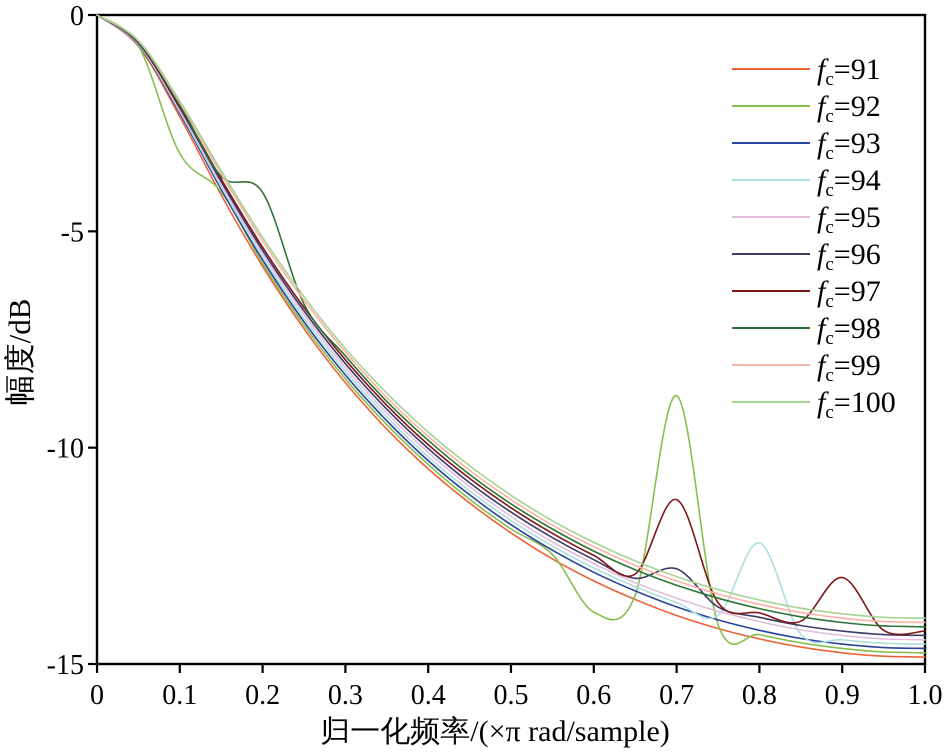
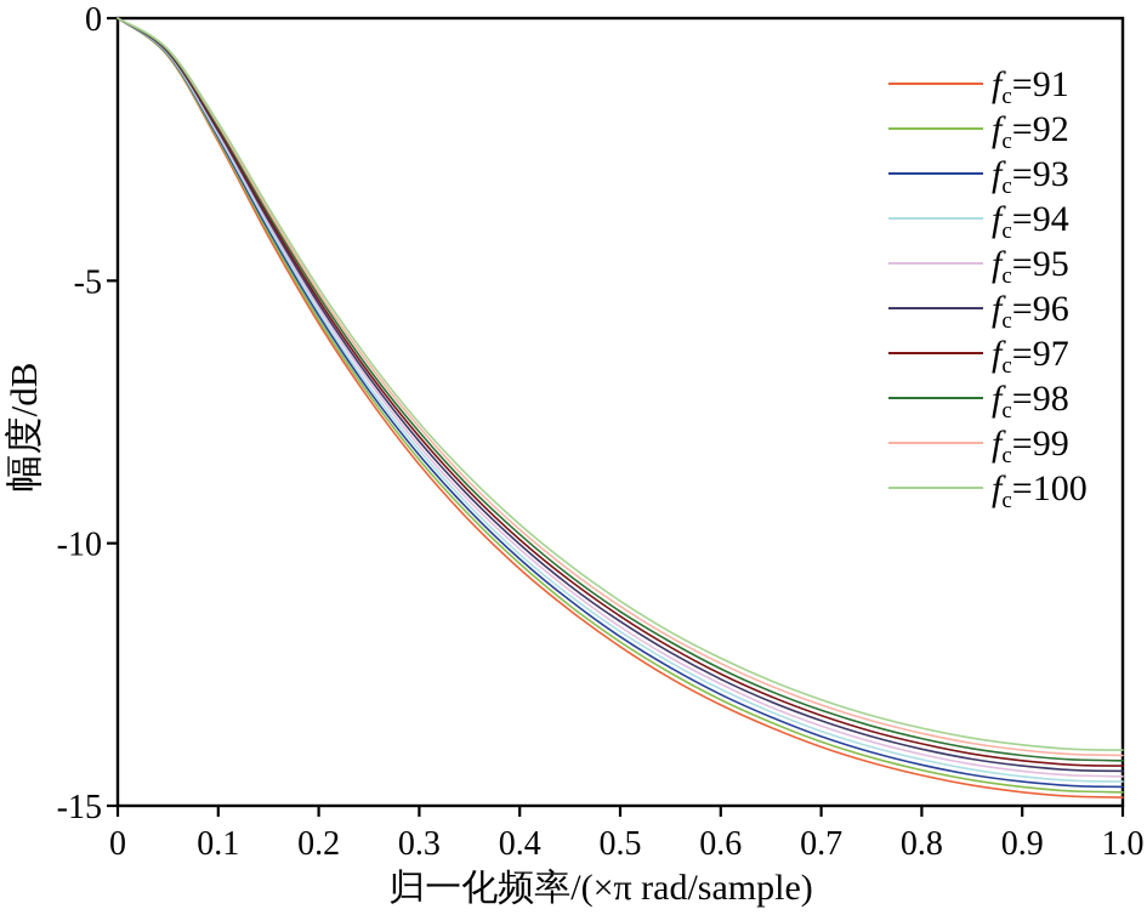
fc=92/0.1: -3.2 -> -2.3
fc=98/0.2: -4.1 -> -5.3
fc=92/0.6: -13.8 -> -13.0
fc=92/0.7: -8.8 -> -13.8
fc=96/0.7: -12.8 -> -13.4
fc=97/0.7: -11.2 -> -13.3
fc=94/0.8: -12.2 -> -14.1
fc=97/0.9: -13.0 -> -14.1
